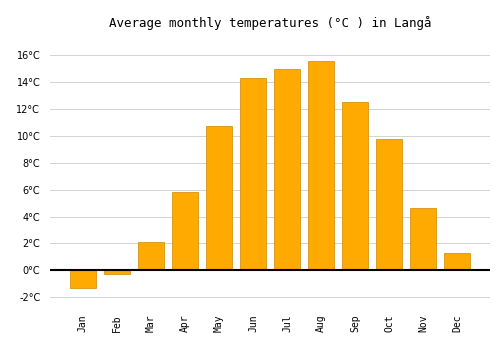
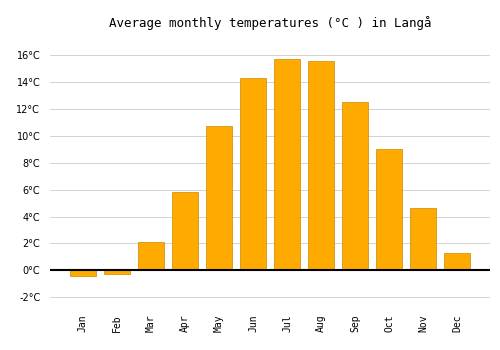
Jan: -1.3°C -> -0.4°C
Jul: 15.0°C -> 15.7°C
Oct: 9.8°C -> 9.0°C
